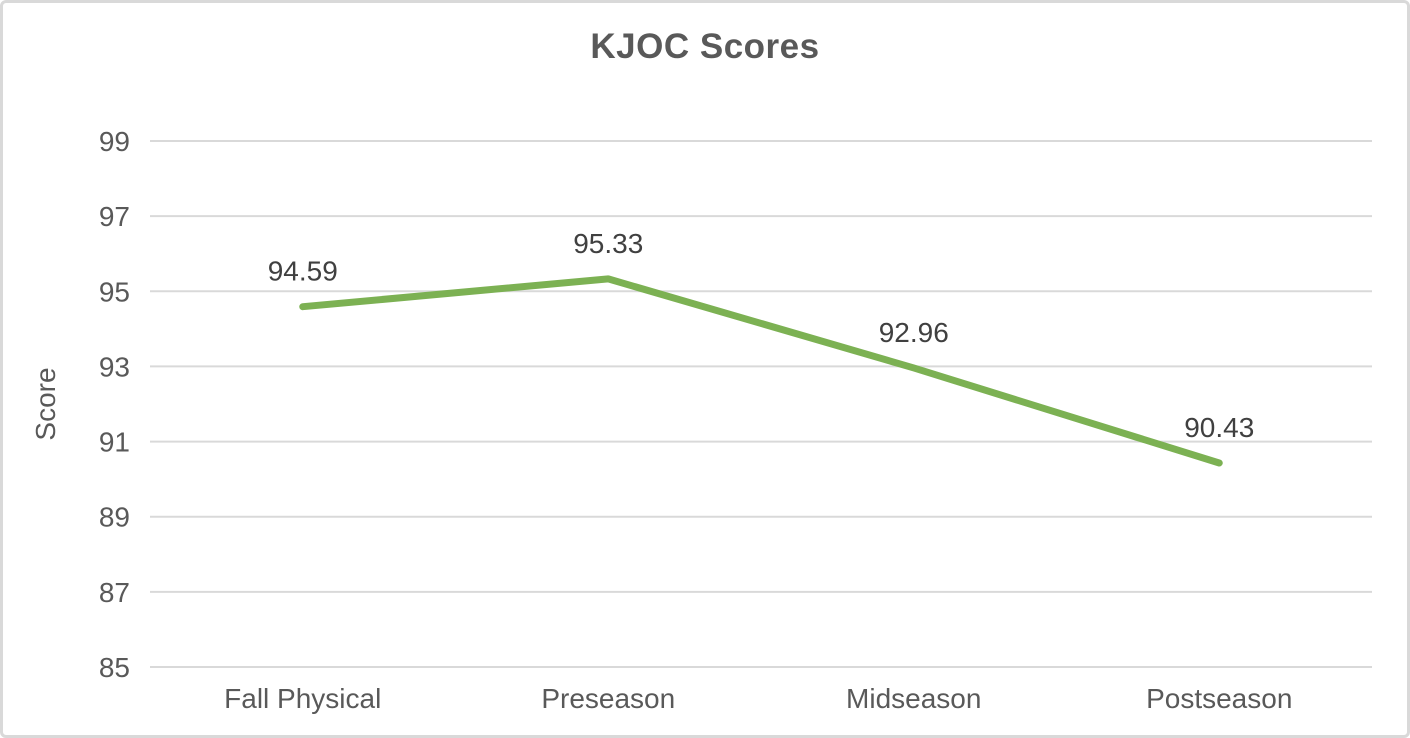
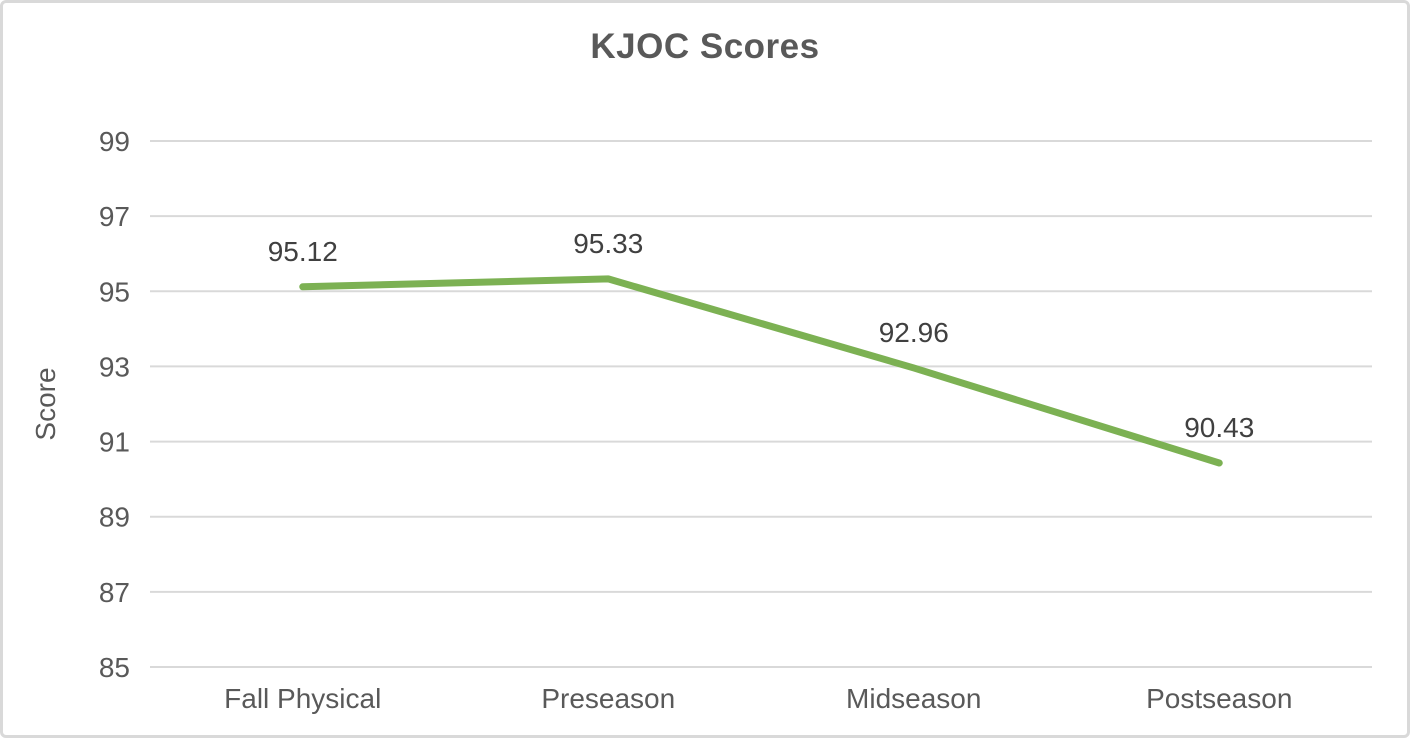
Fall Physical: 94.59 -> 95.12
